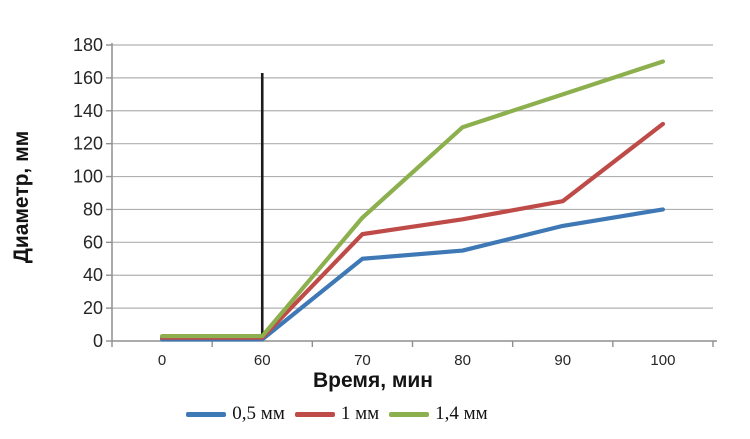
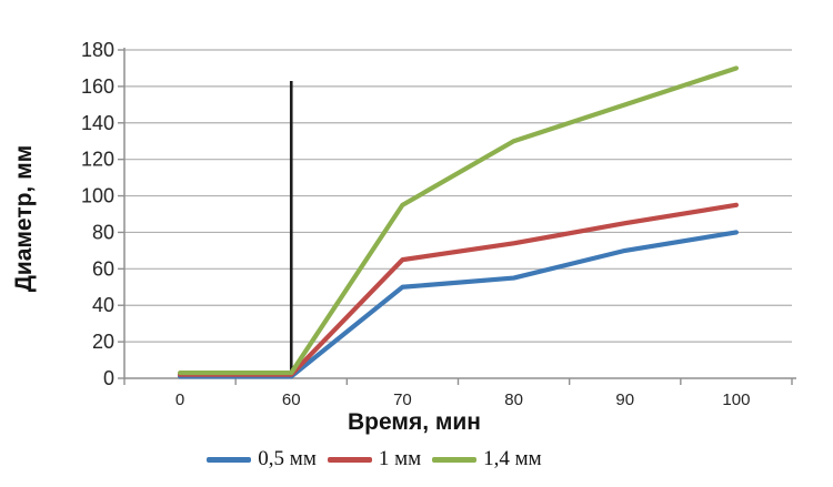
1,4 мм/70: 75 -> 95
1 мм/100: 132 -> 95
